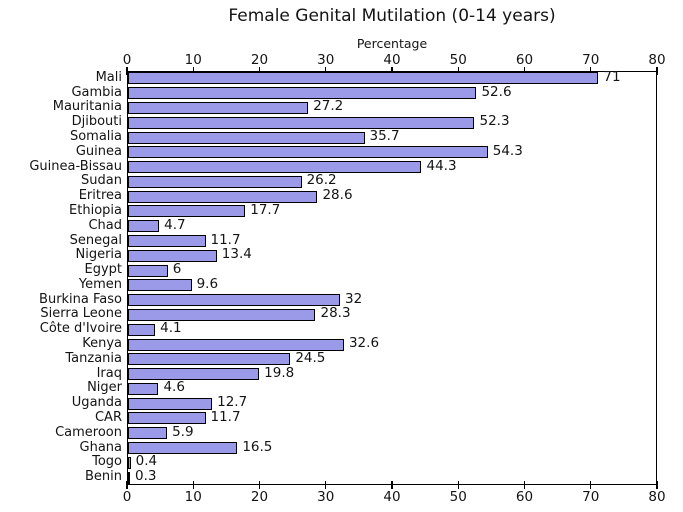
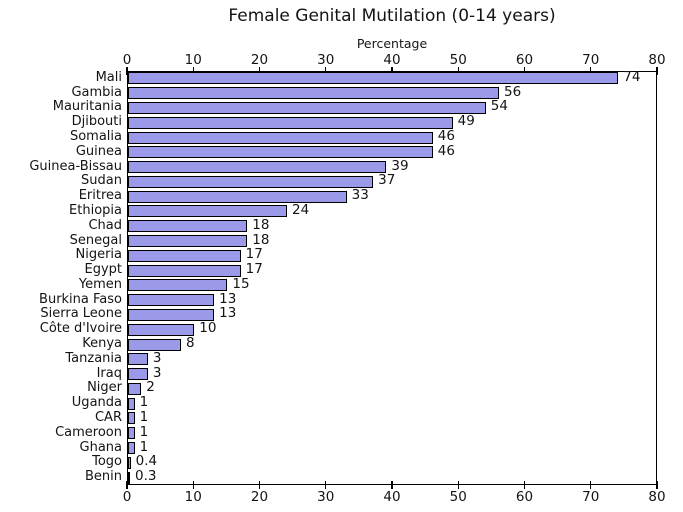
Mali: 71 -> 74
Gambia: 52.6 -> 56
Mauritania: 27.2 -> 54
Djibouti: 52.3 -> 49
Somalia: 35.7 -> 46
Guinea: 54.3 -> 46
Guinea-Bissau: 44.3 -> 39
Sudan: 26.2 -> 37
Eritrea: 28.6 -> 33
Ethiopia: 17.7 -> 24
Chad: 4.7 -> 18
Senegal: 11.7 -> 18
Nigeria: 13.4 -> 17
Egypt: 6 -> 17
Yemen: 9.6 -> 15
Burkina Faso: 32 -> 13
Sierra Leone: 28.3 -> 13
Côte d'Ivoire: 4.1 -> 10
Kenya: 32.6 -> 8
Tanzania: 24.5 -> 3
Iraq: 19.8 -> 3
Niger: 4.6 -> 2
Uganda: 12.7 -> 1
CAR: 11.7 -> 1
Cameroon: 5.9 -> 1
Ghana: 16.5 -> 1
